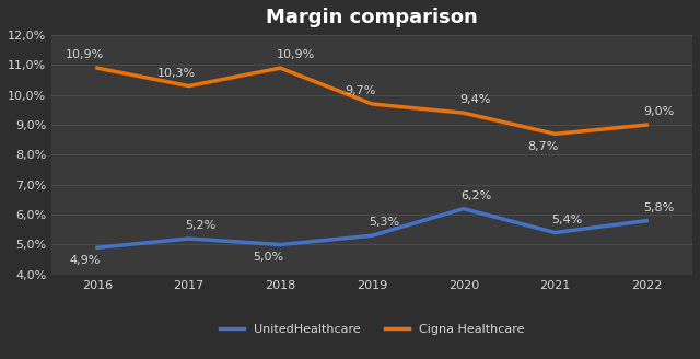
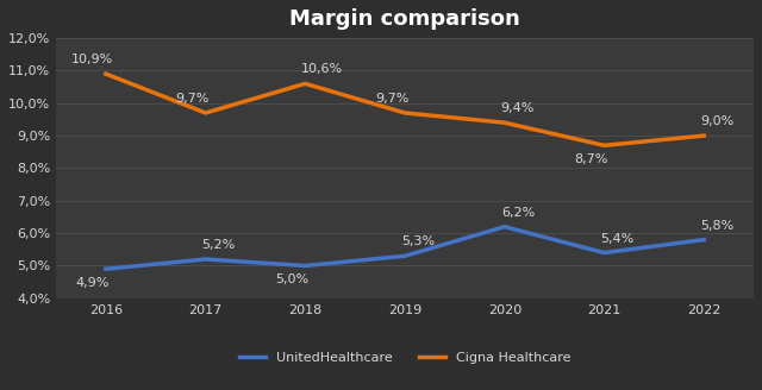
Cigna Healthcare/2017: 10,3% -> 9,7%
Cigna Healthcare/2018: 10,9% -> 10,6%
